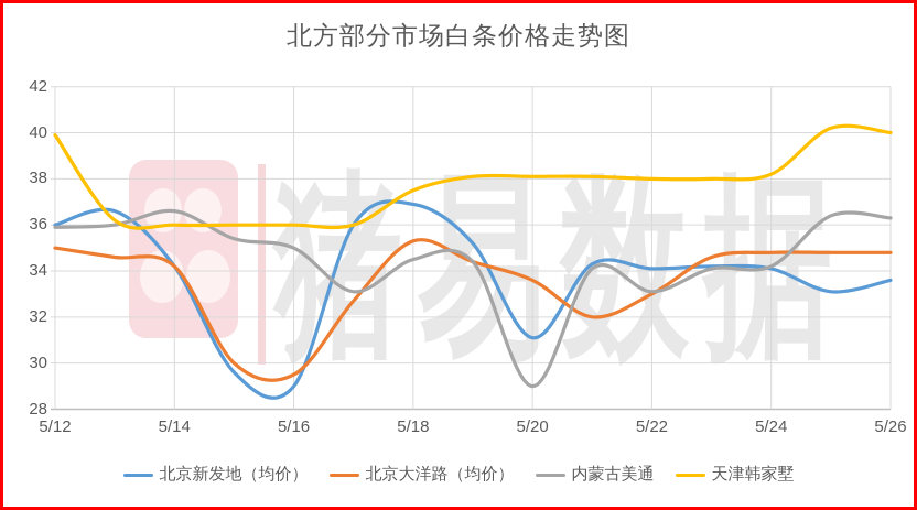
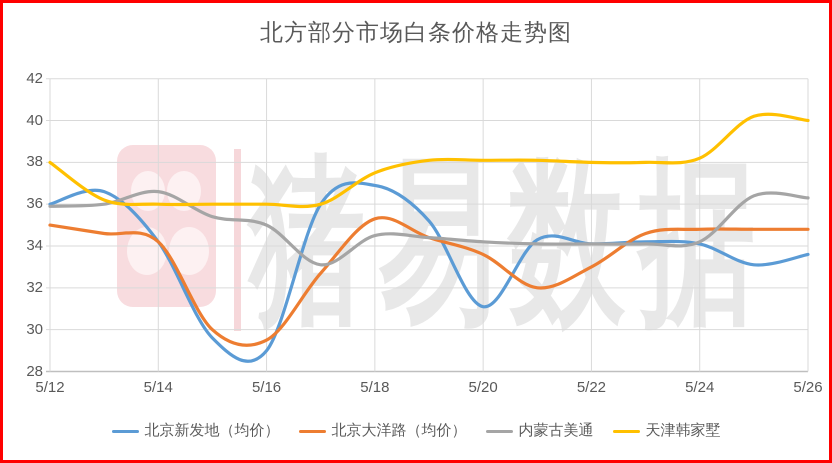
天津韩家墅/5/12: 39.9 -> 38.0
内蒙古美通/5/20: 29.0 -> 34.2
内蒙古美通/5/22: 33.1 -> 34.1
